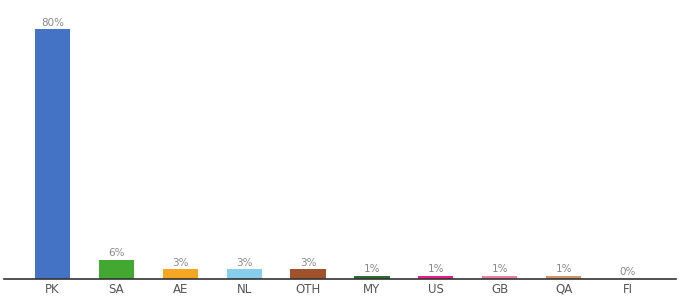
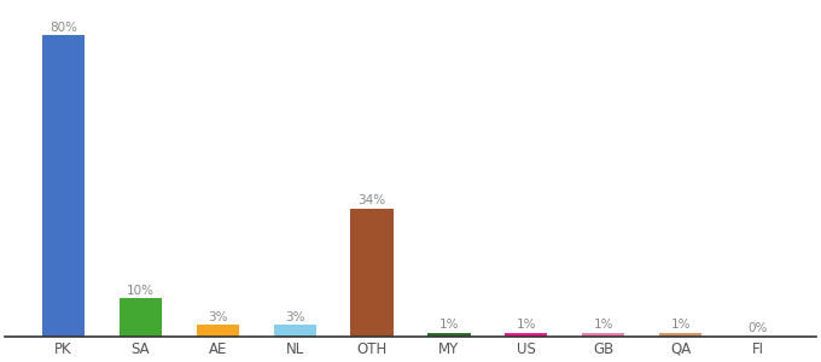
SA: 6% -> 10%
OTH: 3% -> 34%
